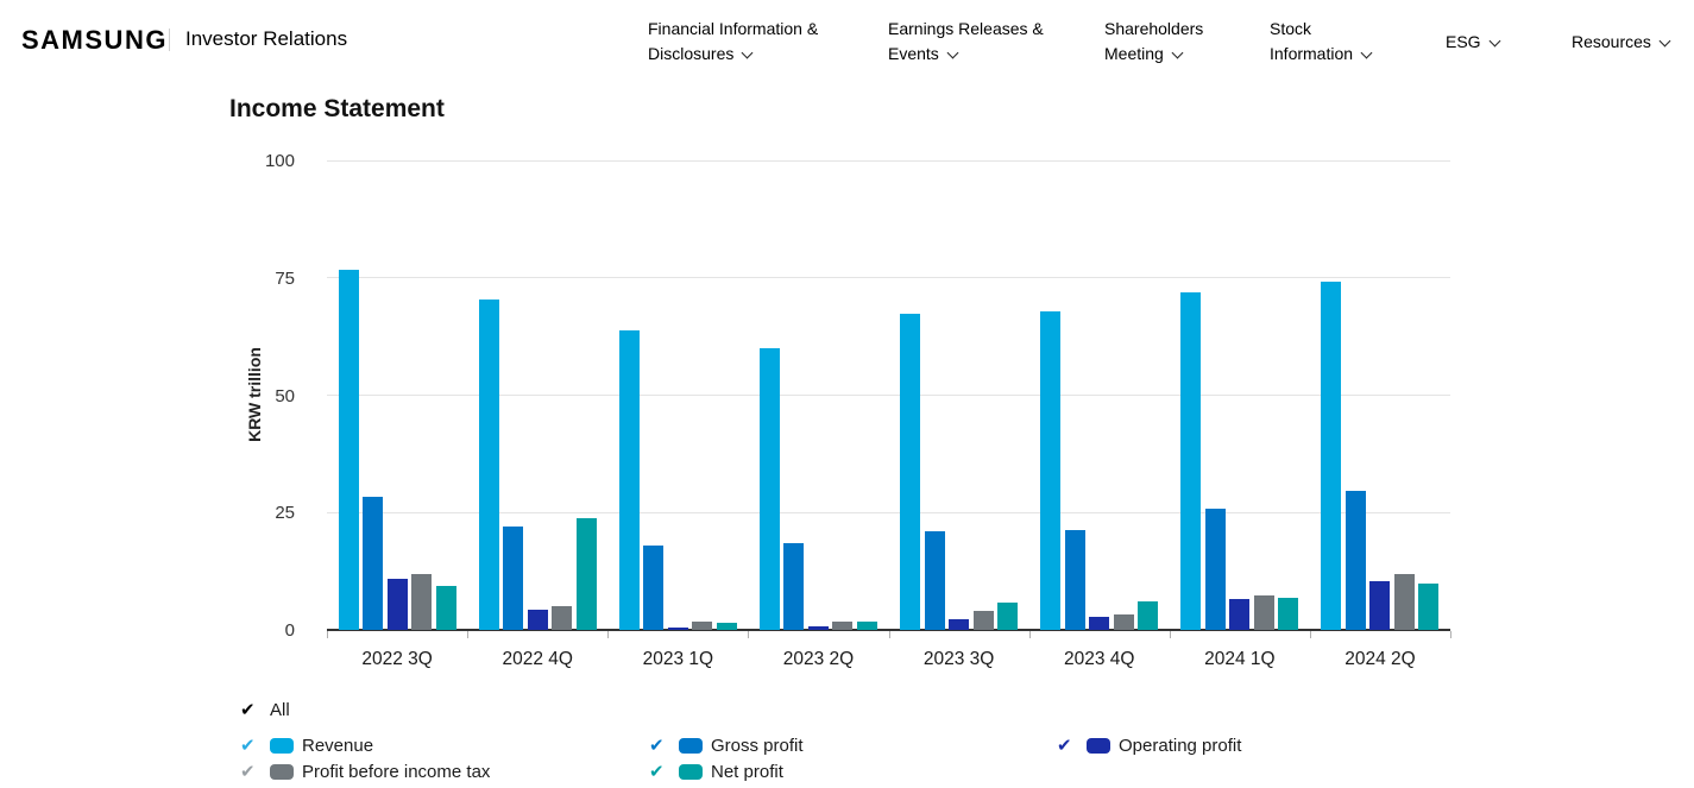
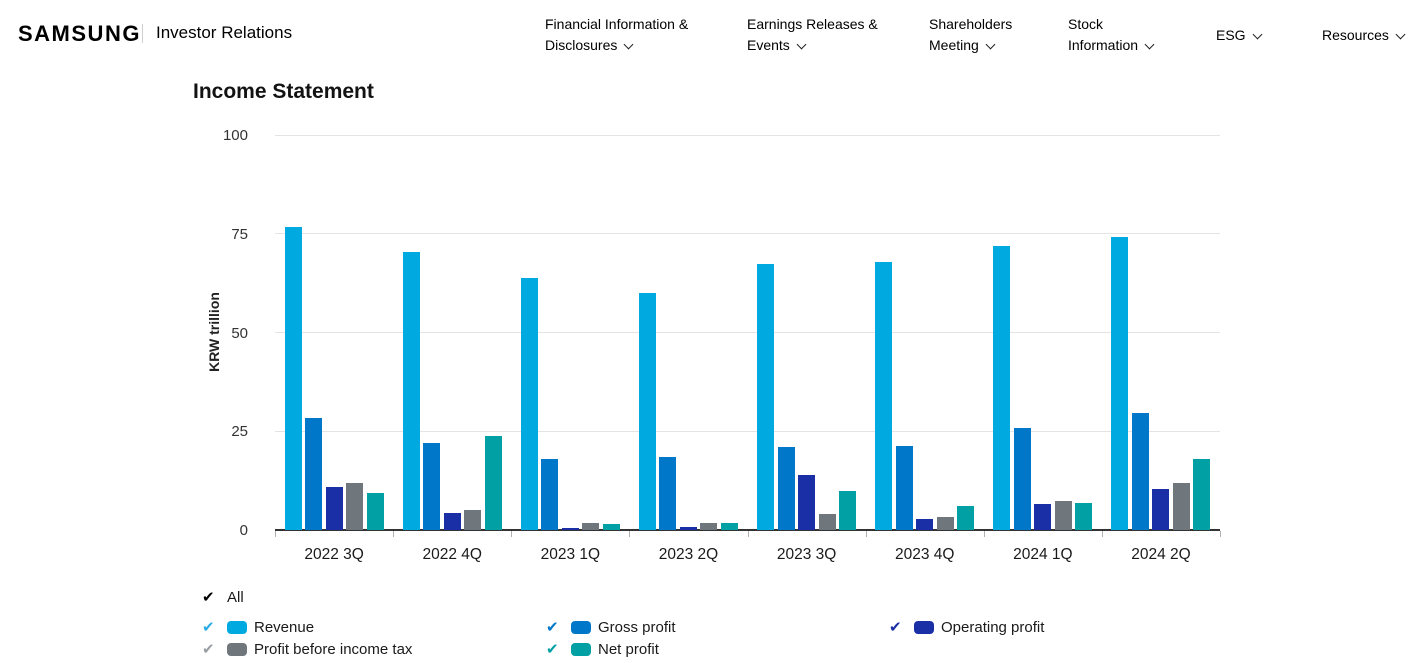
Operating profit/2023 3Q: 2 -> 14
Net profit/2023 3Q: 6 -> 10
Net profit/2024 2Q: 10 -> 18
